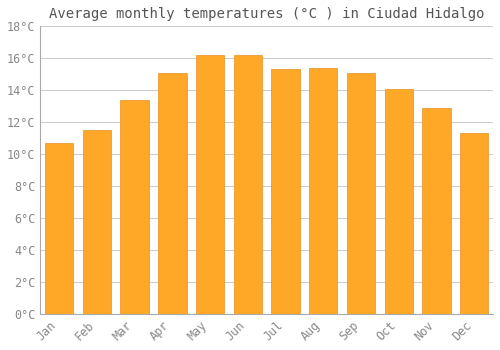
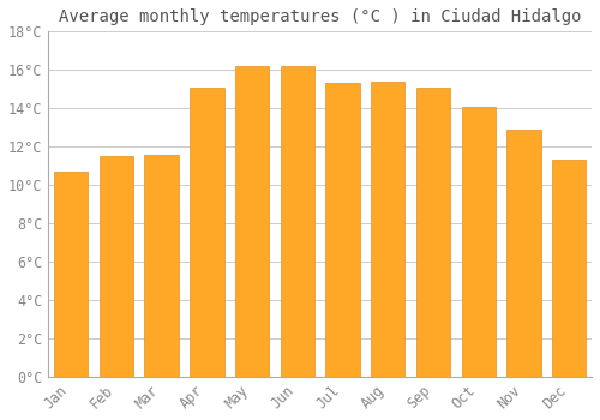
Mar: 13.4°C -> 11.6°C
